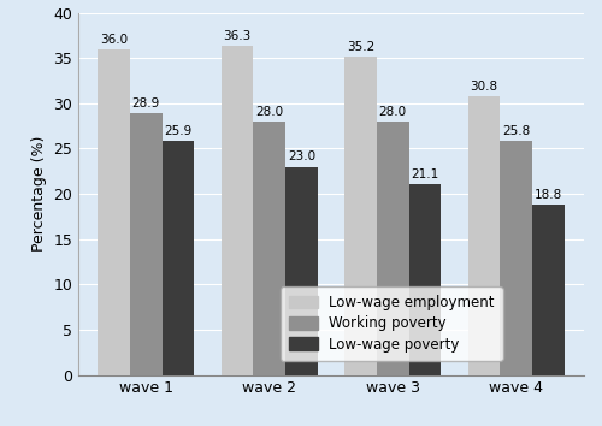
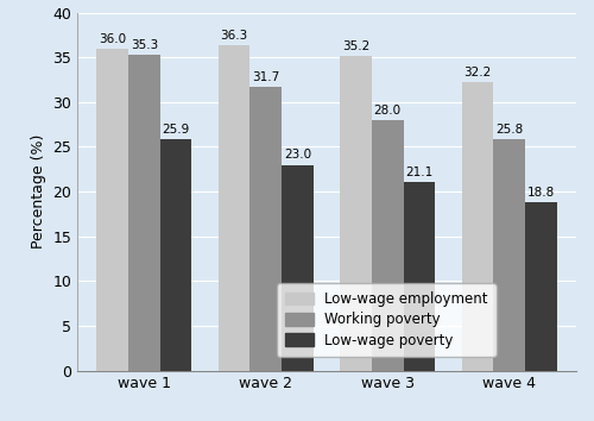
Working poverty/wave 1: 28.9 -> 35.3
Working poverty/wave 2: 28.0 -> 31.7
Low-wage employment/wave 4: 30.8 -> 32.2
